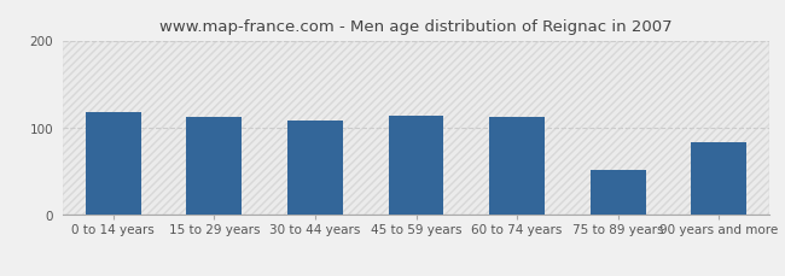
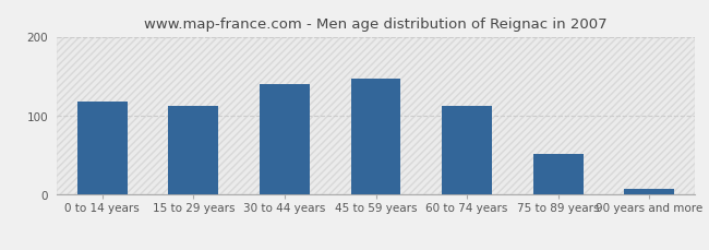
30 to 44 years: 108 -> 140
45 to 59 years: 114 -> 147
90 years and more: 84 -> 7
